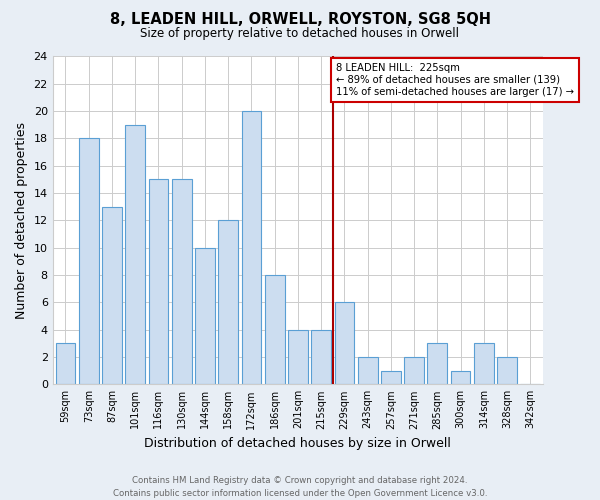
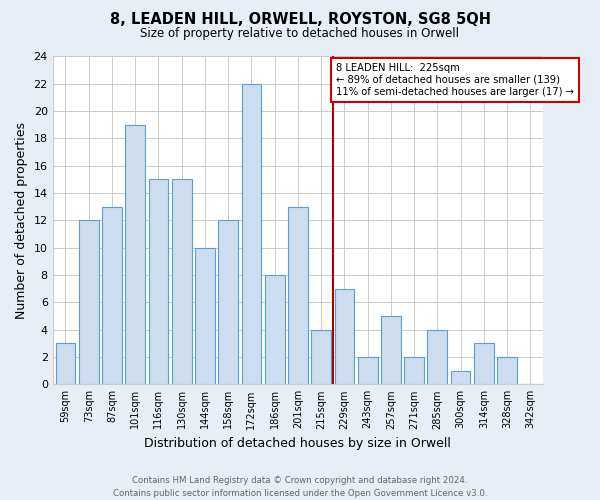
73sqm: 18 -> 12
172sqm: 20 -> 22
201sqm: 4 -> 13
229sqm: 6 -> 7
257sqm: 1 -> 5
285sqm: 3 -> 4
